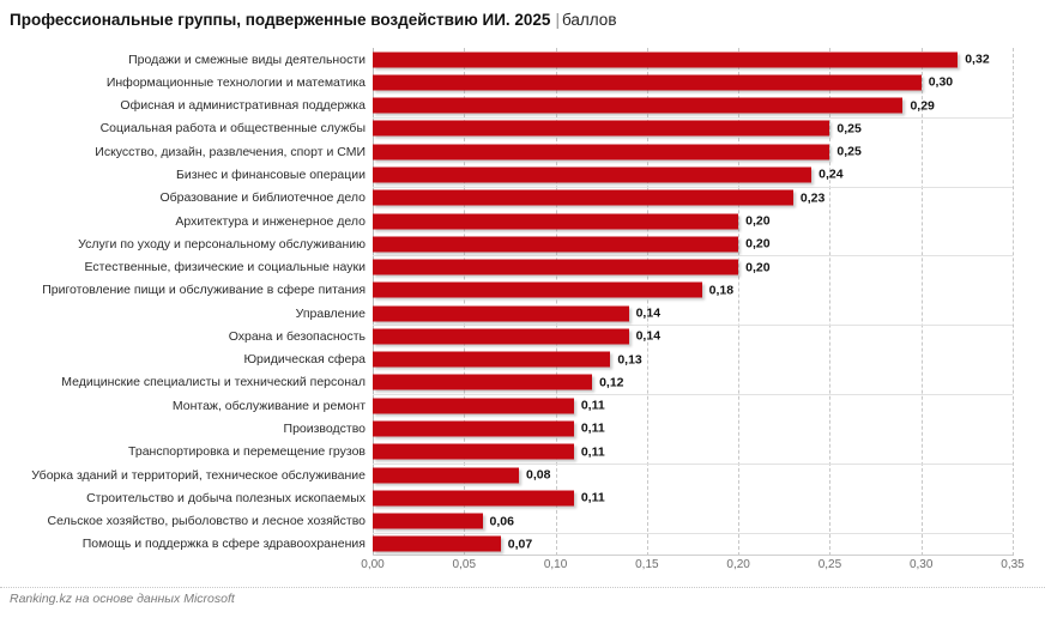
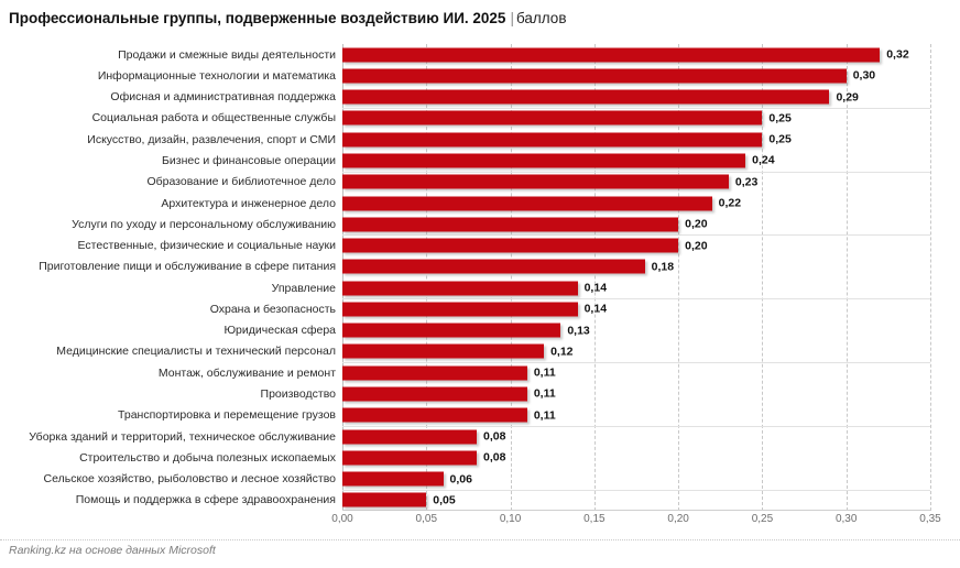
Архитектура и инженерное дело: 0,20 -> 0,22
Строительство и добыча полезных ископаемых: 0,11 -> 0,08
Помощь и поддержка в сфере здравоохранения: 0,07 -> 0,05
